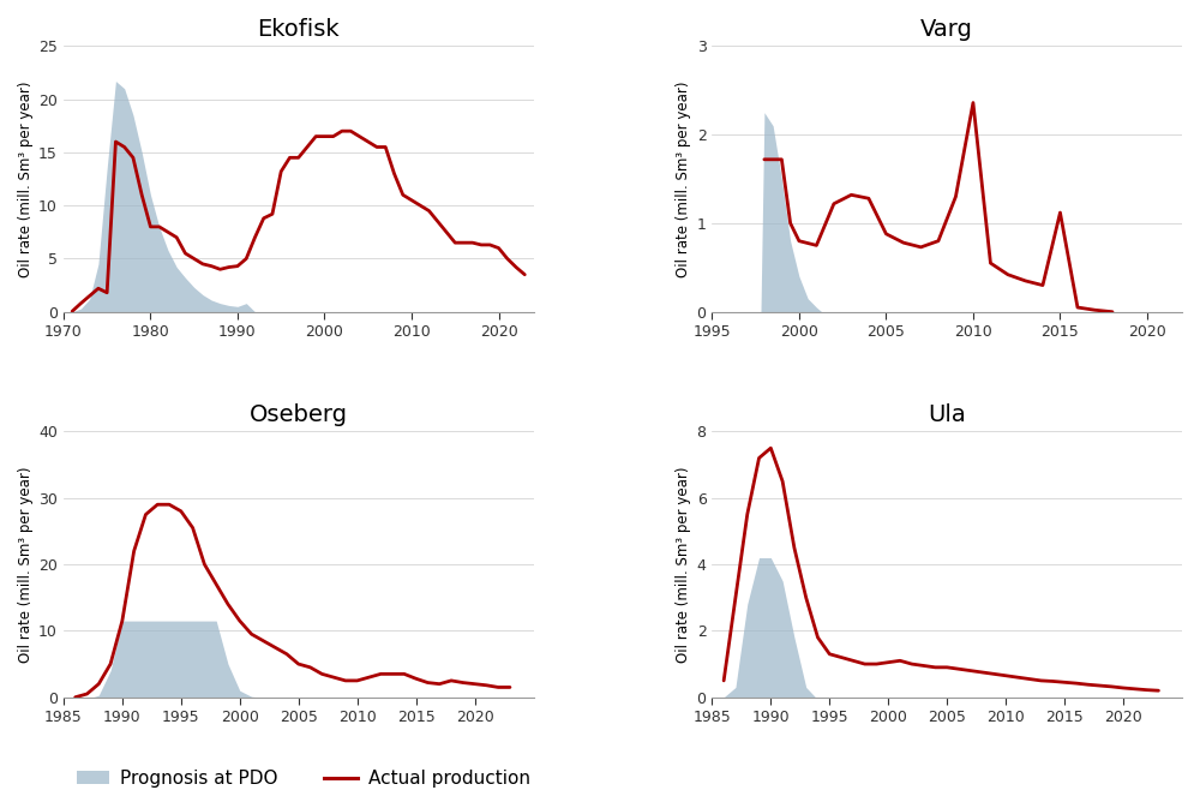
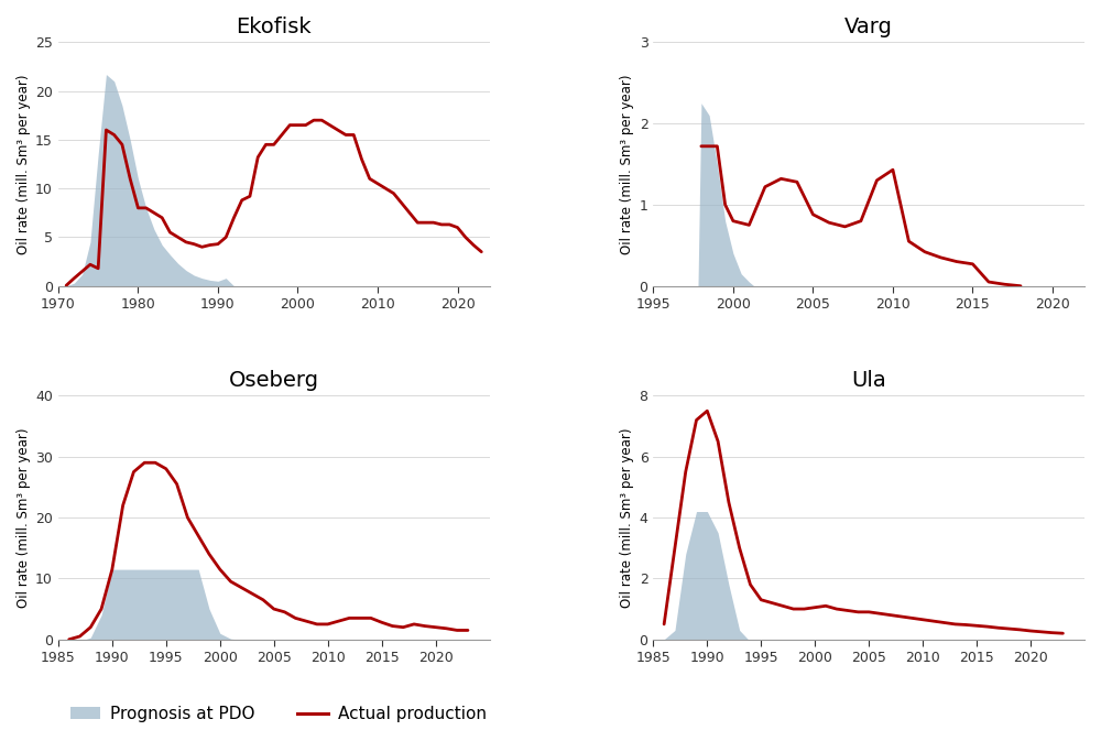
Varg/Actual production/2010: 2.36 -> 1.43
Varg/Actual production/2015: 1.12 -> 0.27
